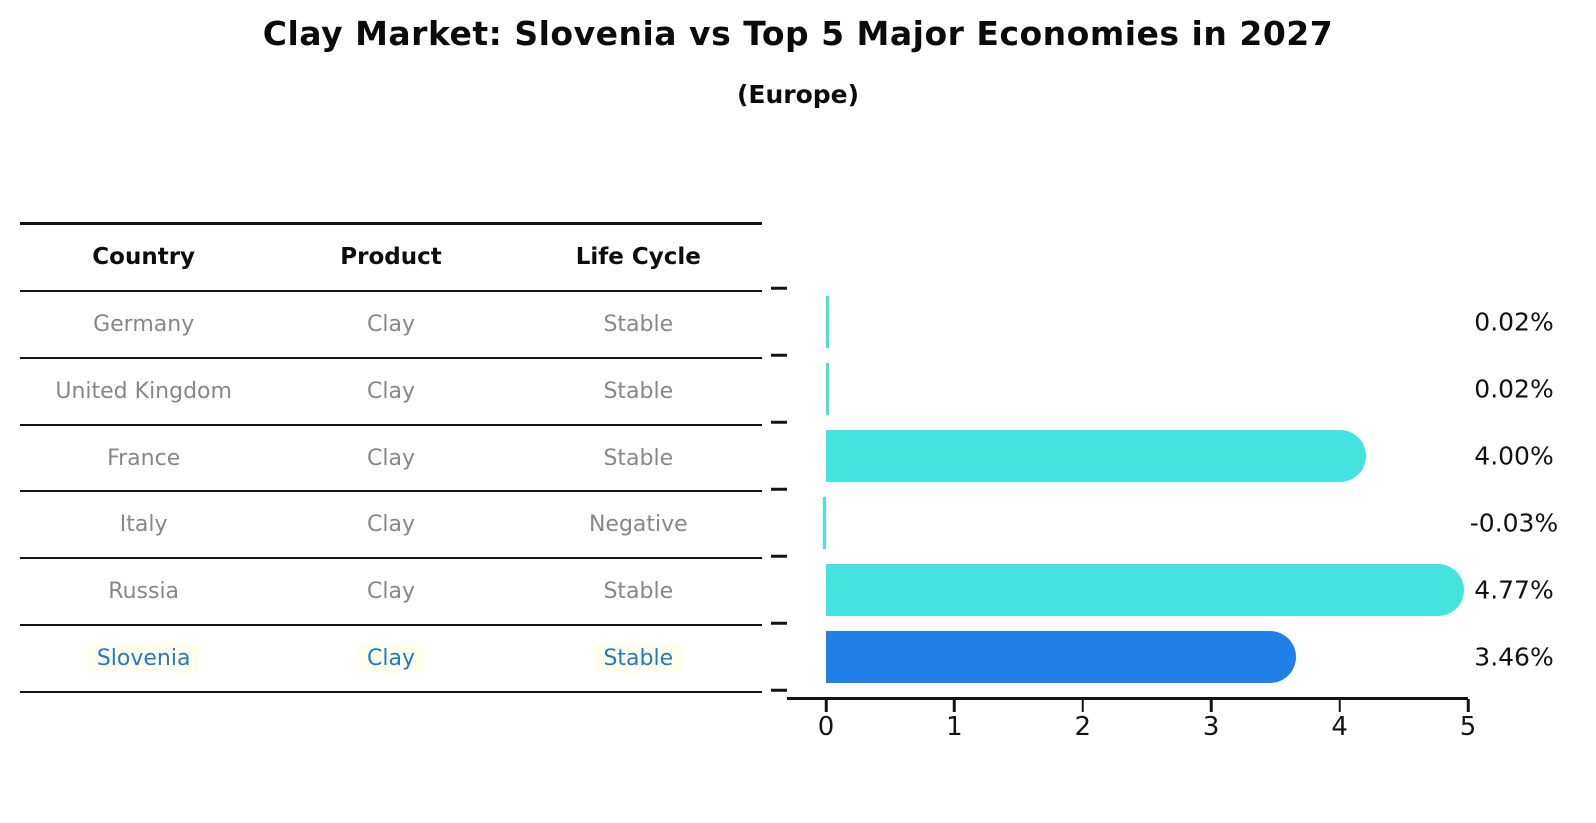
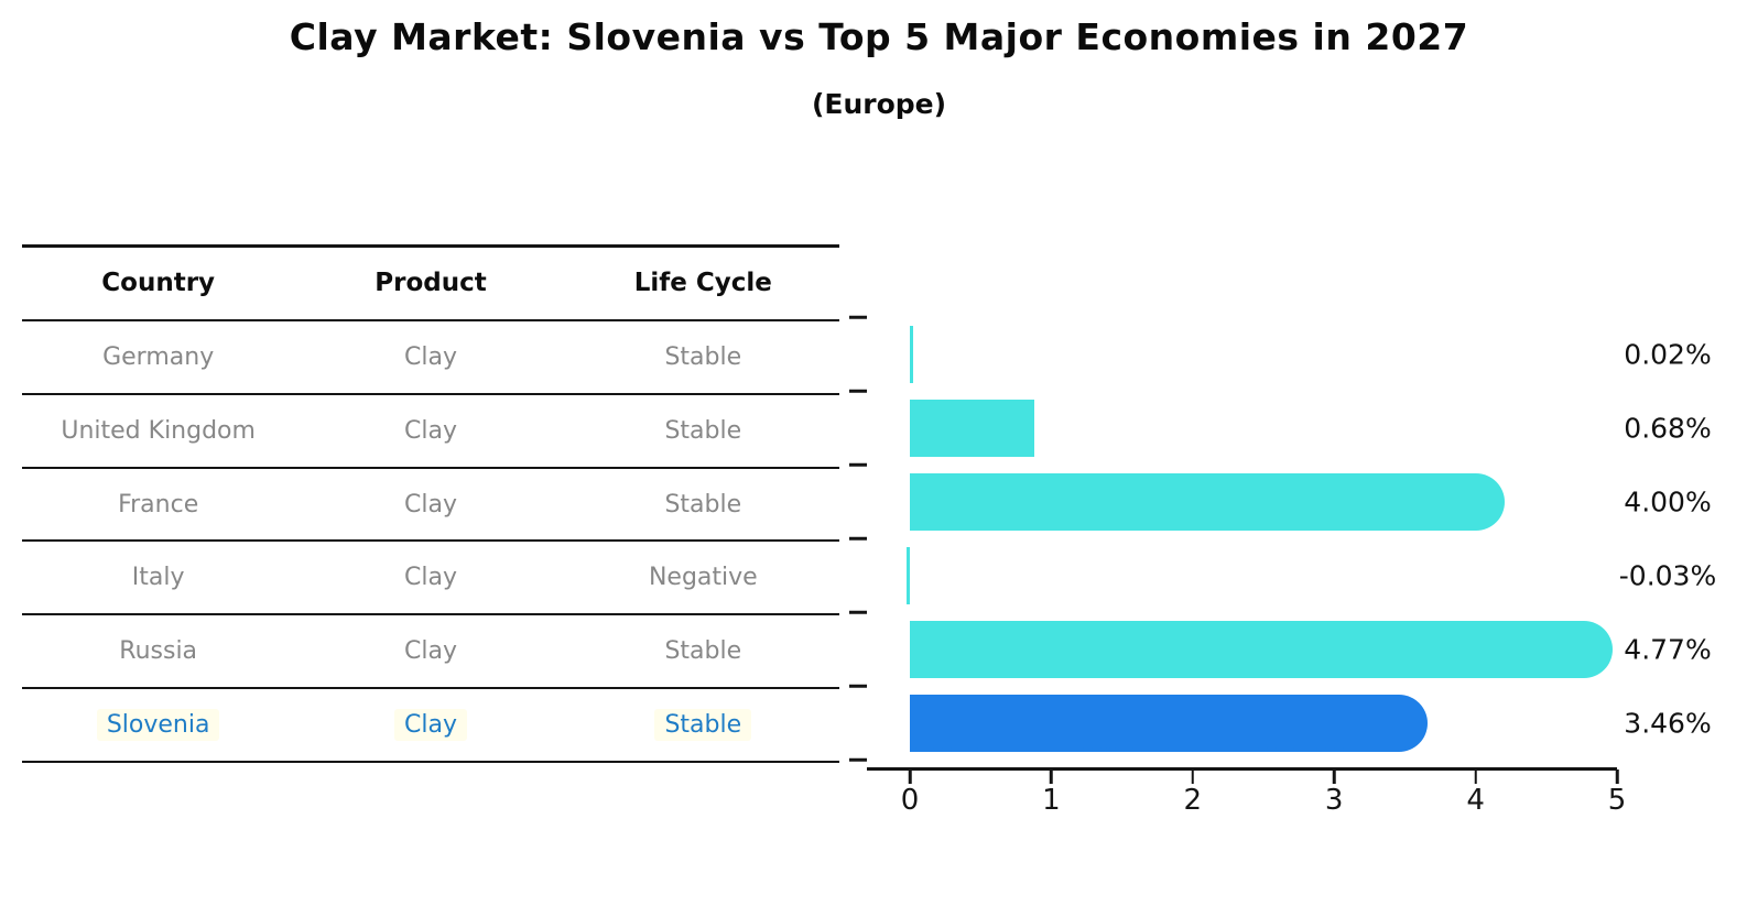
United Kingdom: 0.02% -> 0.68%
